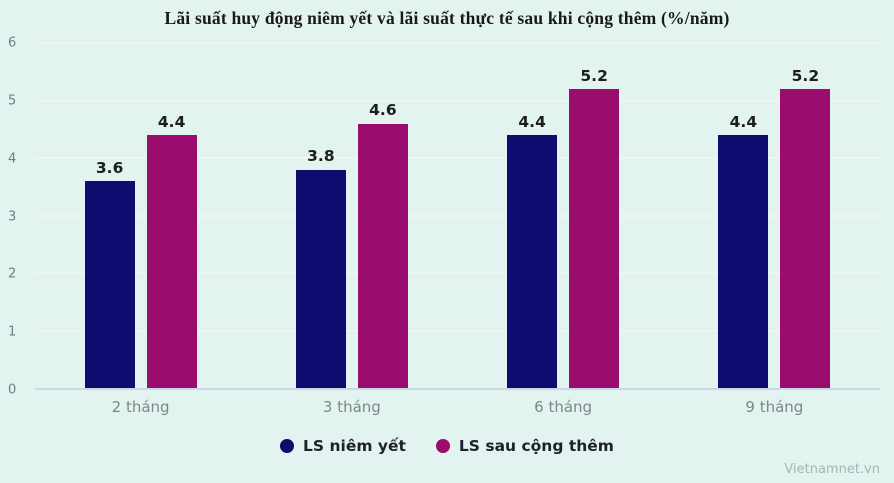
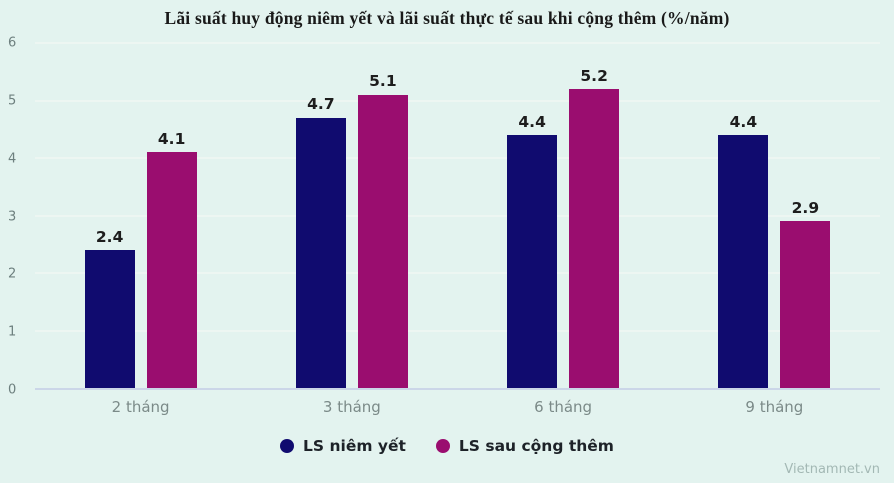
LS niêm yết/2 tháng: 3.6 -> 2.4
LS sau cộng thêm/2 tháng: 4.4 -> 4.1
LS niêm yết/3 tháng: 3.8 -> 4.7
LS sau cộng thêm/3 tháng: 4.6 -> 5.1
LS sau cộng thêm/9 tháng: 5.2 -> 2.9
